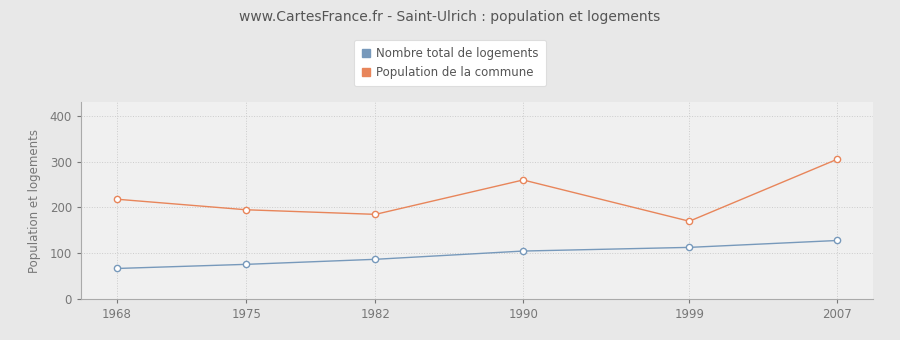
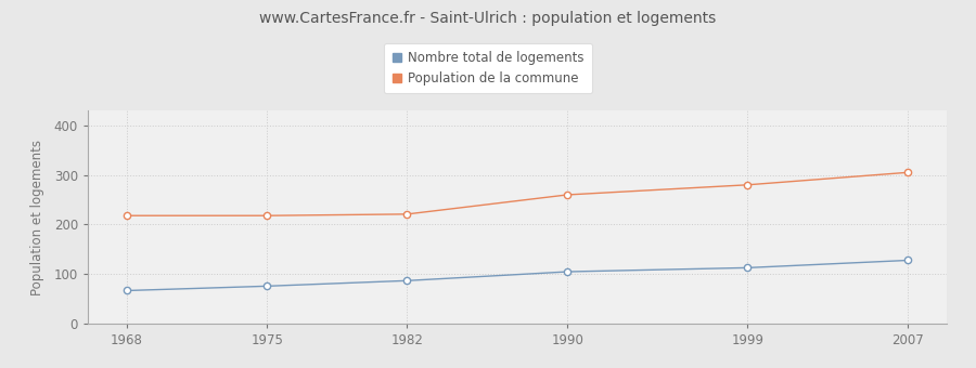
Population de la commune/1975: 195 -> 218
Population de la commune/1982: 185 -> 221
Population de la commune/1999: 170 -> 280
